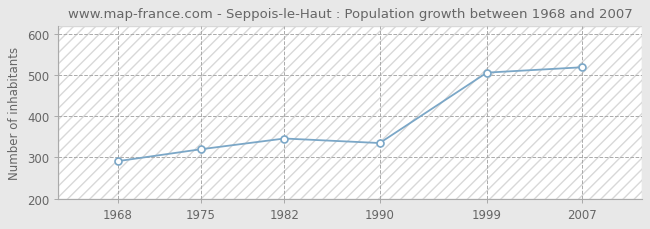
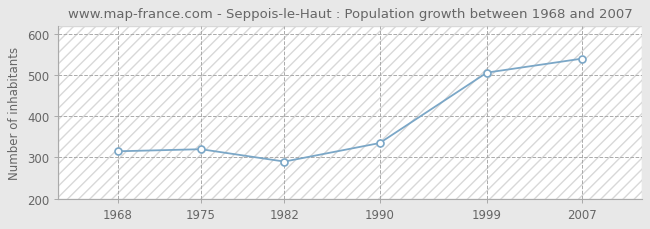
1968: 291 -> 315
1982: 346 -> 290
2007: 519 -> 540
